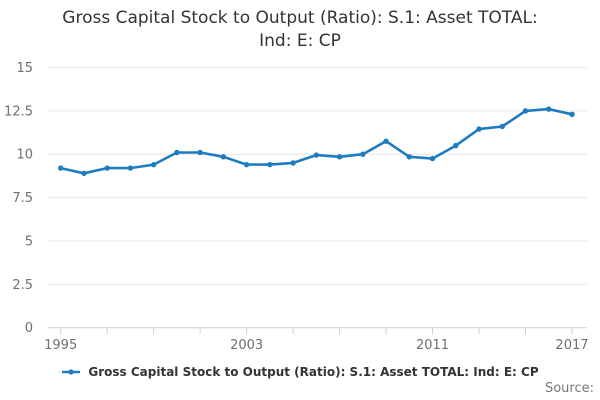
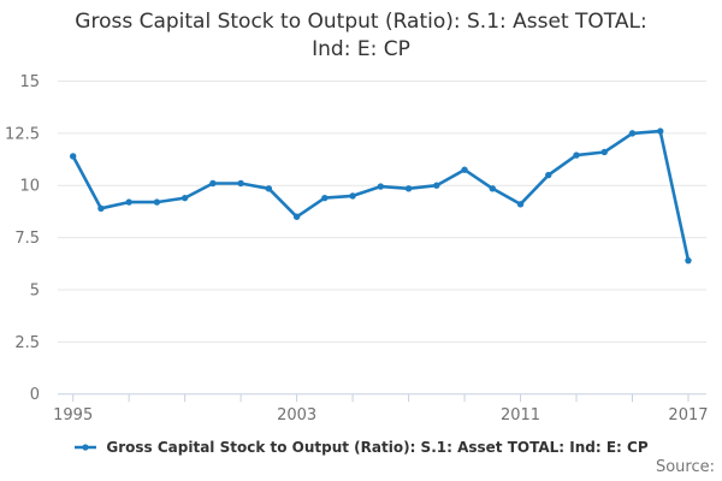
1995: 9.2 -> 11.4
2003: 9.4 -> 8.5
2011: 9.8 -> 9.1
2017: 12.3 -> 6.4
